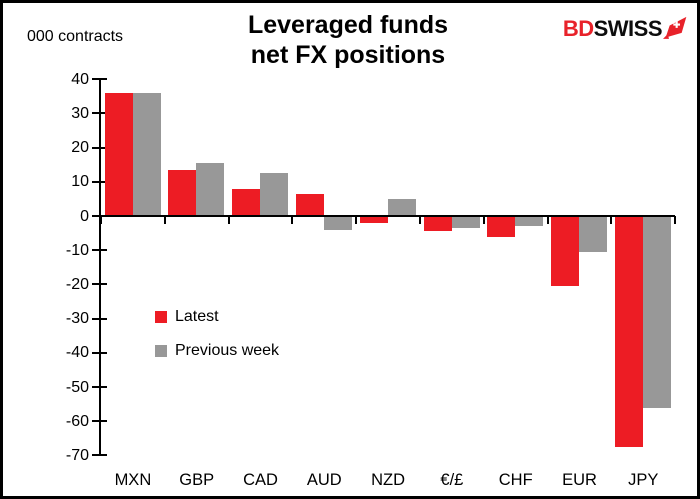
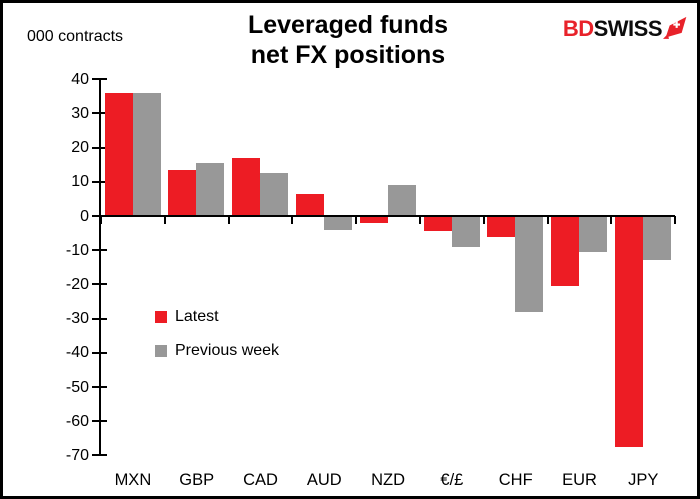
Latest/CAD: 8 -> 17
Previous week/NZD: 5 -> 9
Previous week/€/£: -4 -> -9
Previous week/CHF: -3 -> -28
Previous week/JPY: -56 -> -13
